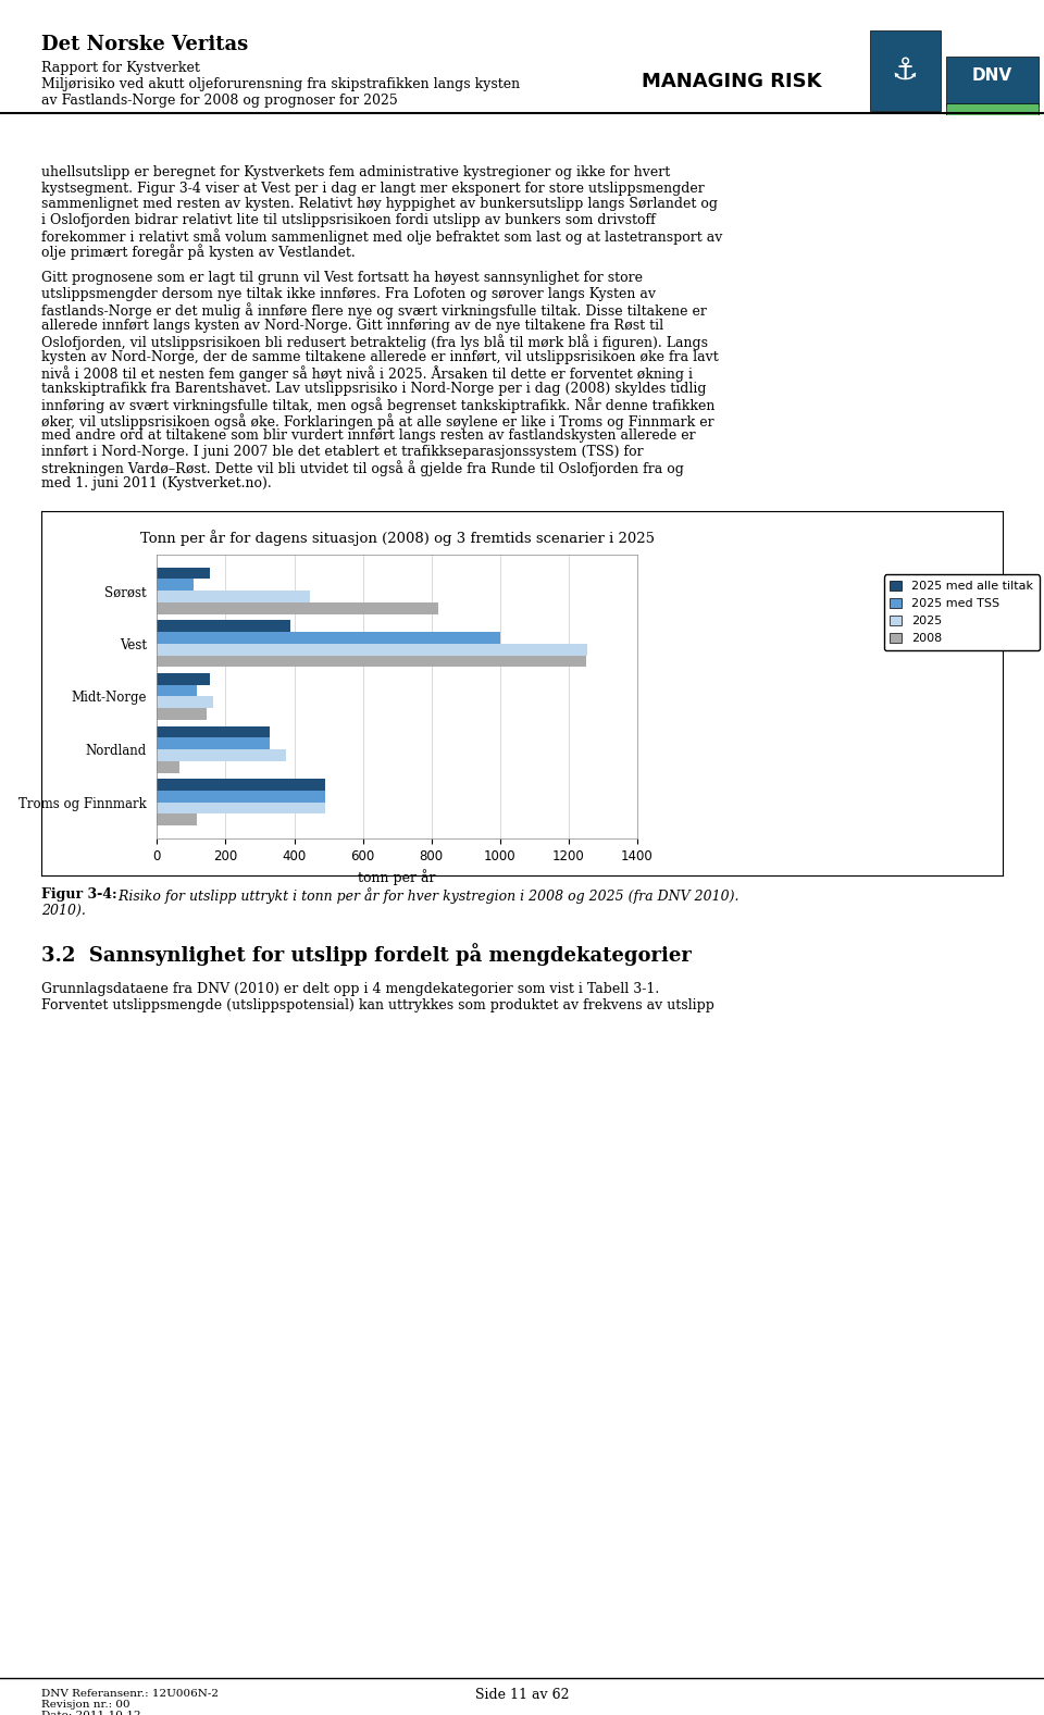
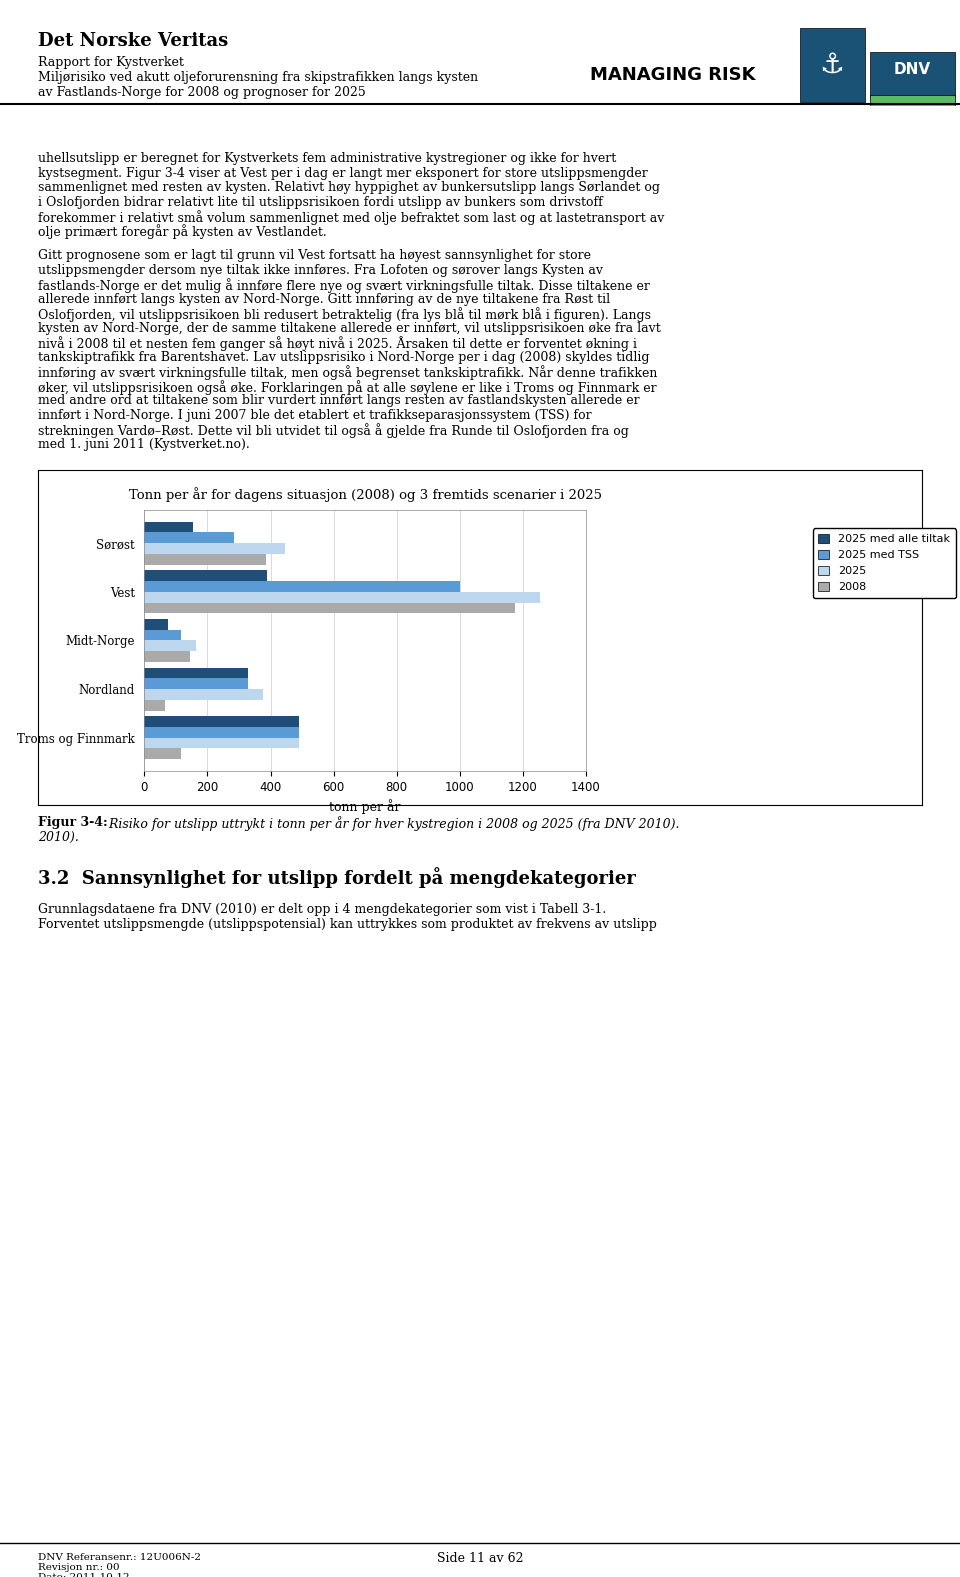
2025 med TSS/Sørøst: 105 -> 285
2008/Sørøst: 820 -> 385
2008/Vest: 1250 -> 1175
2025 med alle tiltak/Midt-Norge: 155 -> 75
